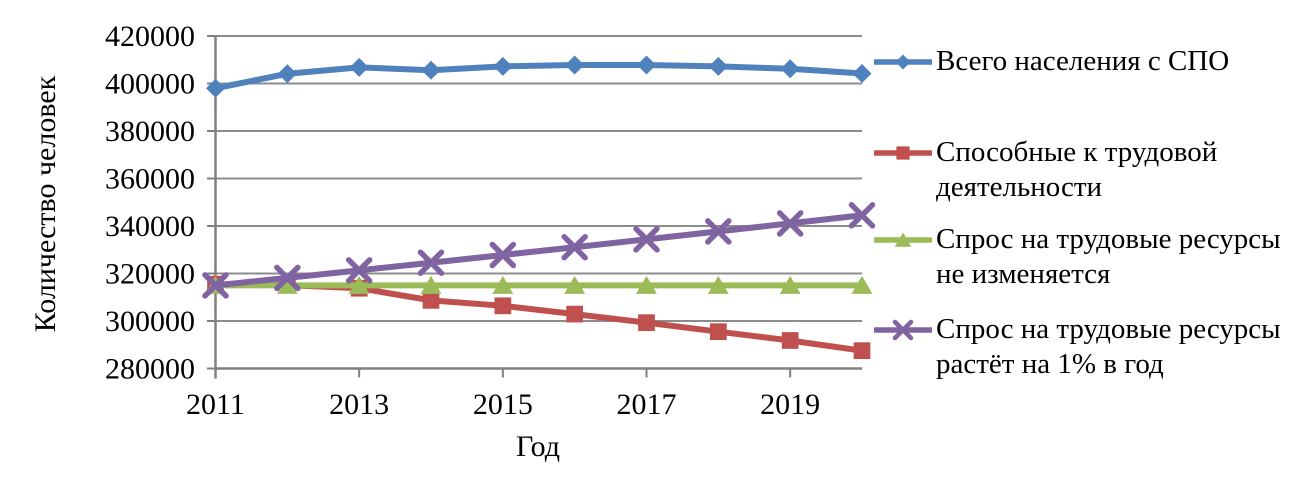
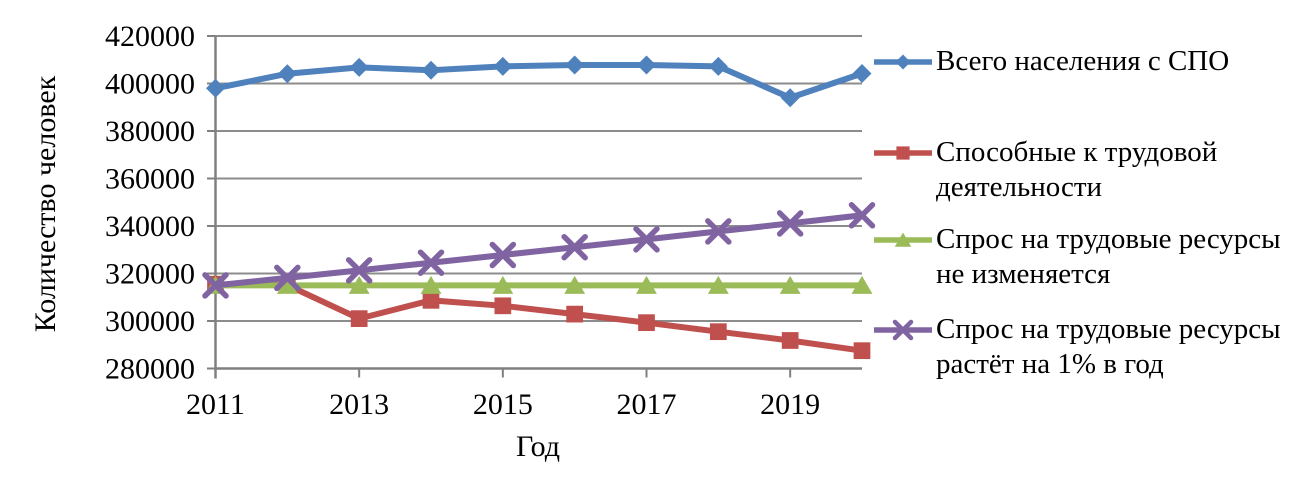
Способные к трудовой деятельности/2013: 314000 -> 301000
Всего населения с СПО/2019: 406000 -> 394000
